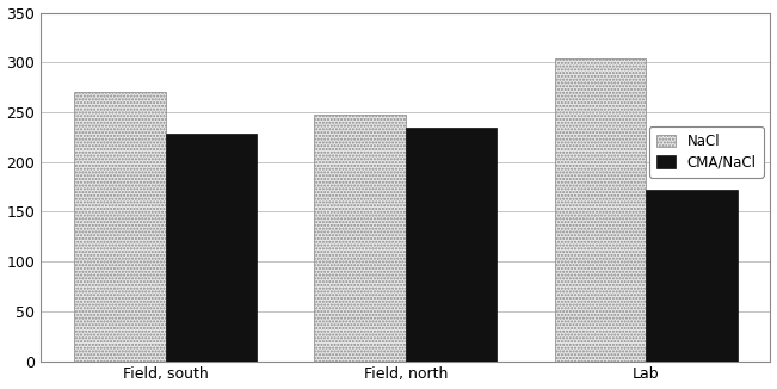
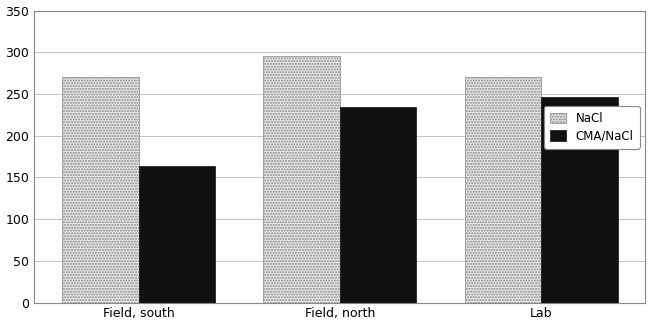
CMA/NaCl/Field, south: 228 -> 164
NaCl/Field, north: 248 -> 296
NaCl/Lab: 304 -> 270
CMA/NaCl/Lab: 172 -> 246
